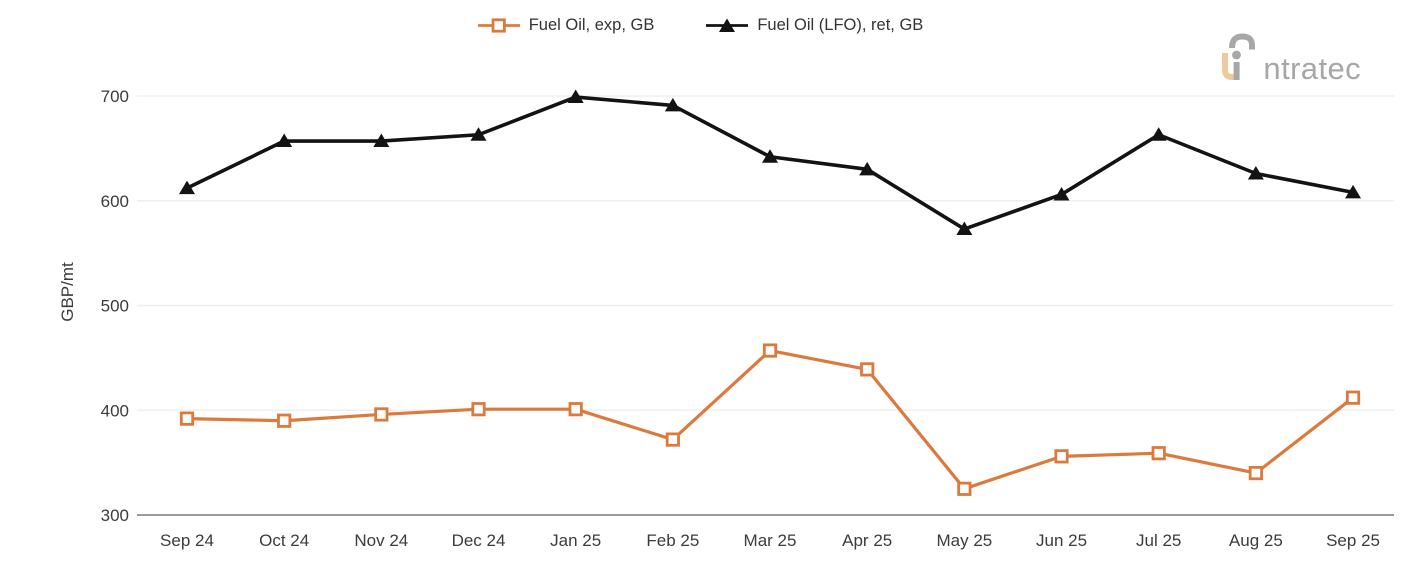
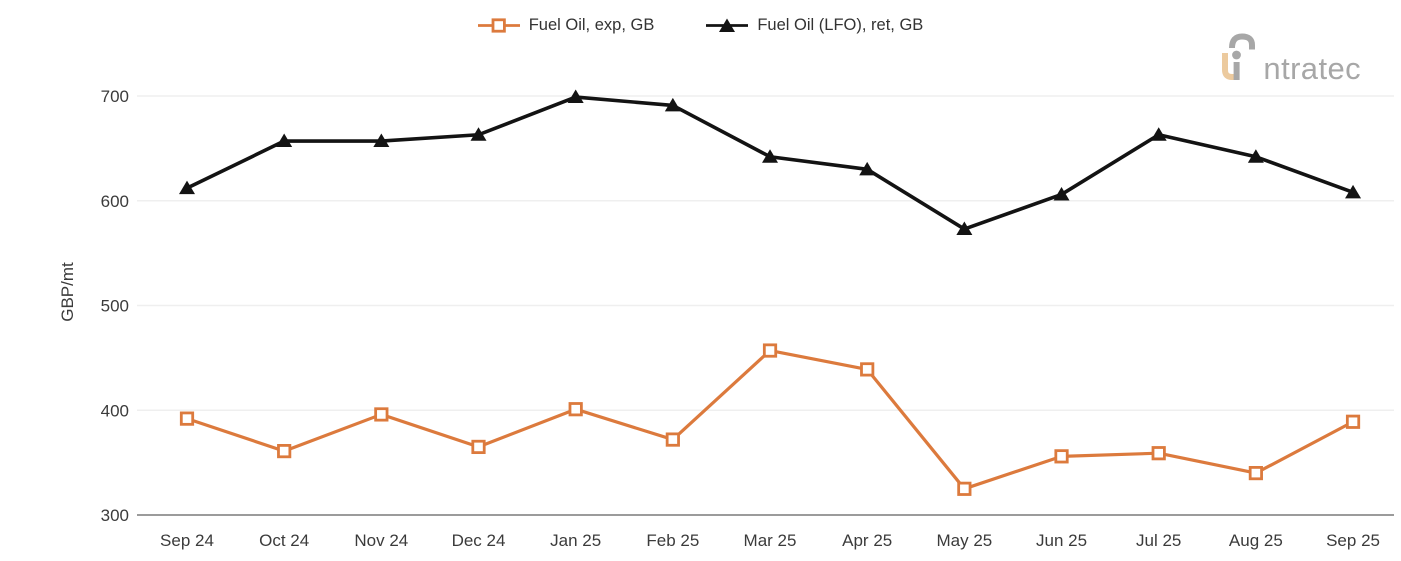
Fuel Oil, exp, GB/Oct 24: 390 -> 361
Fuel Oil, exp, GB/Dec 24: 401 -> 365
Fuel Oil (LFO), ret, GB/Aug 25: 626 -> 642
Fuel Oil, exp, GB/Sep 25: 412 -> 389
